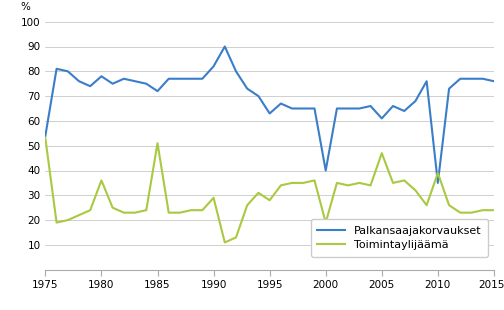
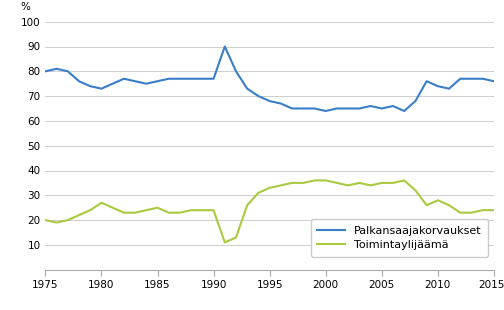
Palkansaajakorvaukset/1975: 54 -> 80
Toimintaylijäämä/1975: 53 -> 20
Palkansaajakorvaukset/1980: 78 -> 73
Toimintaylijäämä/1980: 36 -> 27
Palkansaajakorvaukset/1985: 72 -> 76
Toimintaylijäämä/1985: 51 -> 25
Palkansaajakorvaukset/1990: 82 -> 77
Toimintaylijäämä/1990: 29 -> 24
Palkansaajakorvaukset/1995: 63 -> 68
Toimintaylijäämä/1995: 28 -> 33
Palkansaajakorvaukset/2000: 40 -> 64
Toimintaylijäämä/2000: 19 -> 36
Palkansaajakorvaukset/2005: 61 -> 65
Toimintaylijäämä/2005: 47 -> 35
Palkansaajakorvaukset/2010: 35 -> 74
Toimintaylijäämä/2010: 39 -> 28
